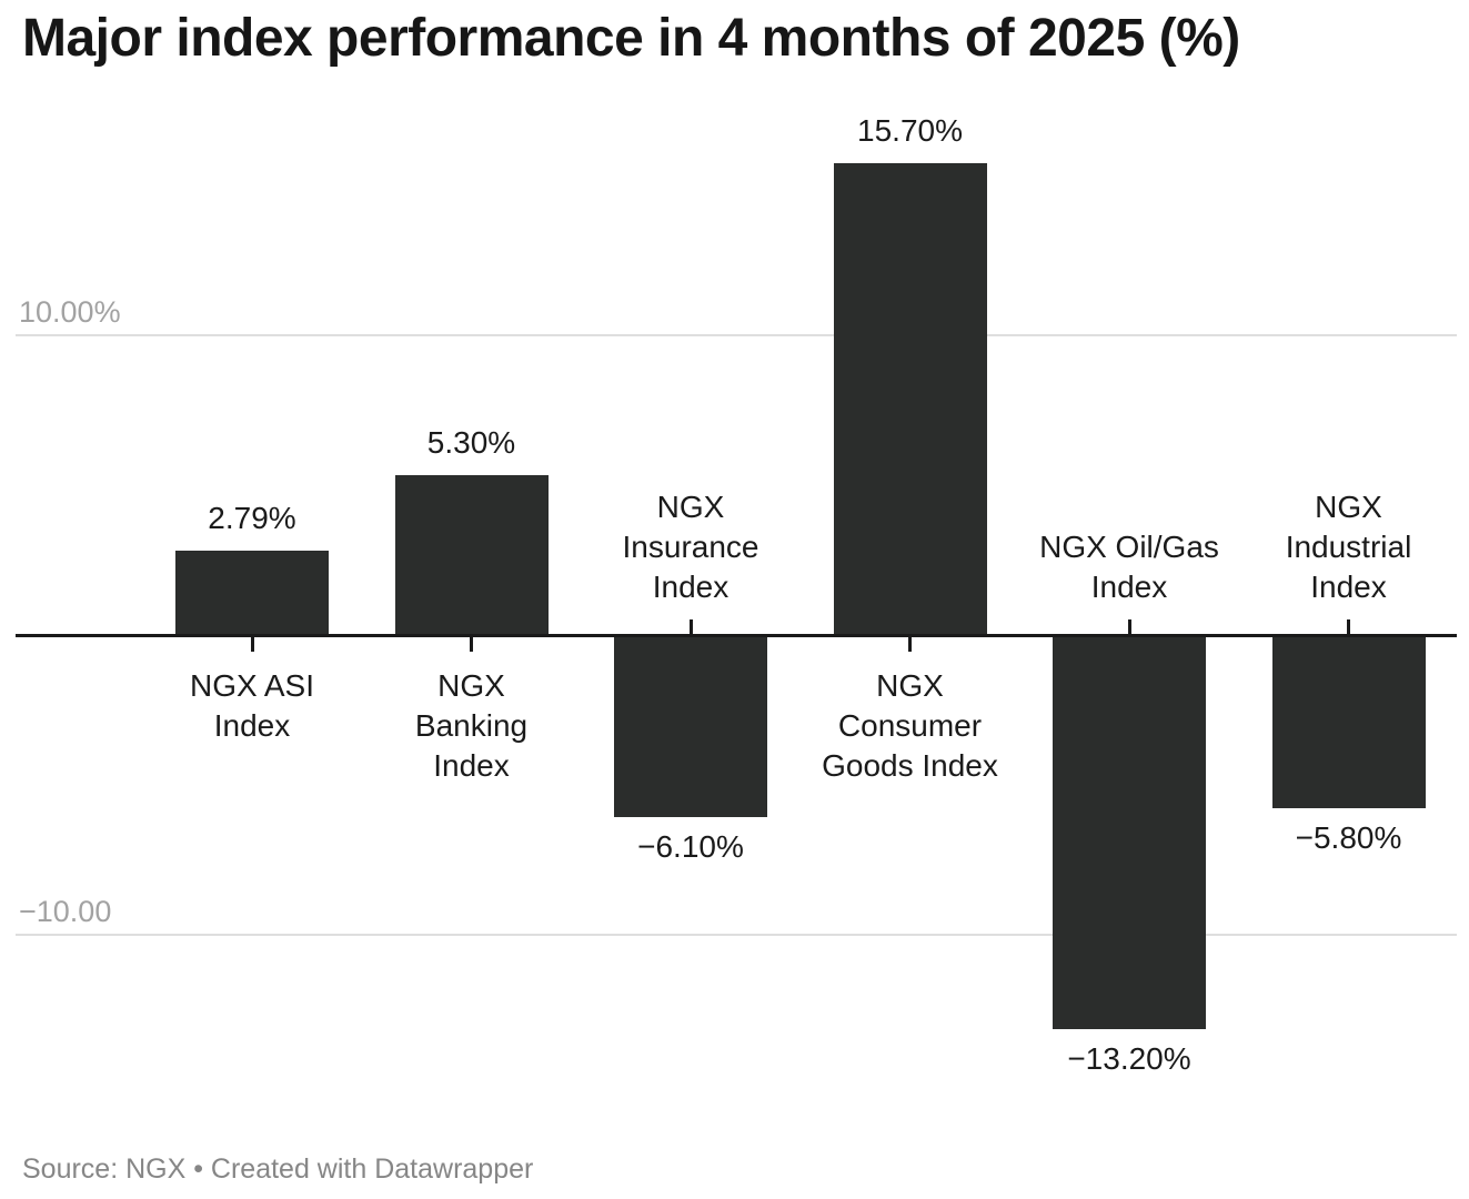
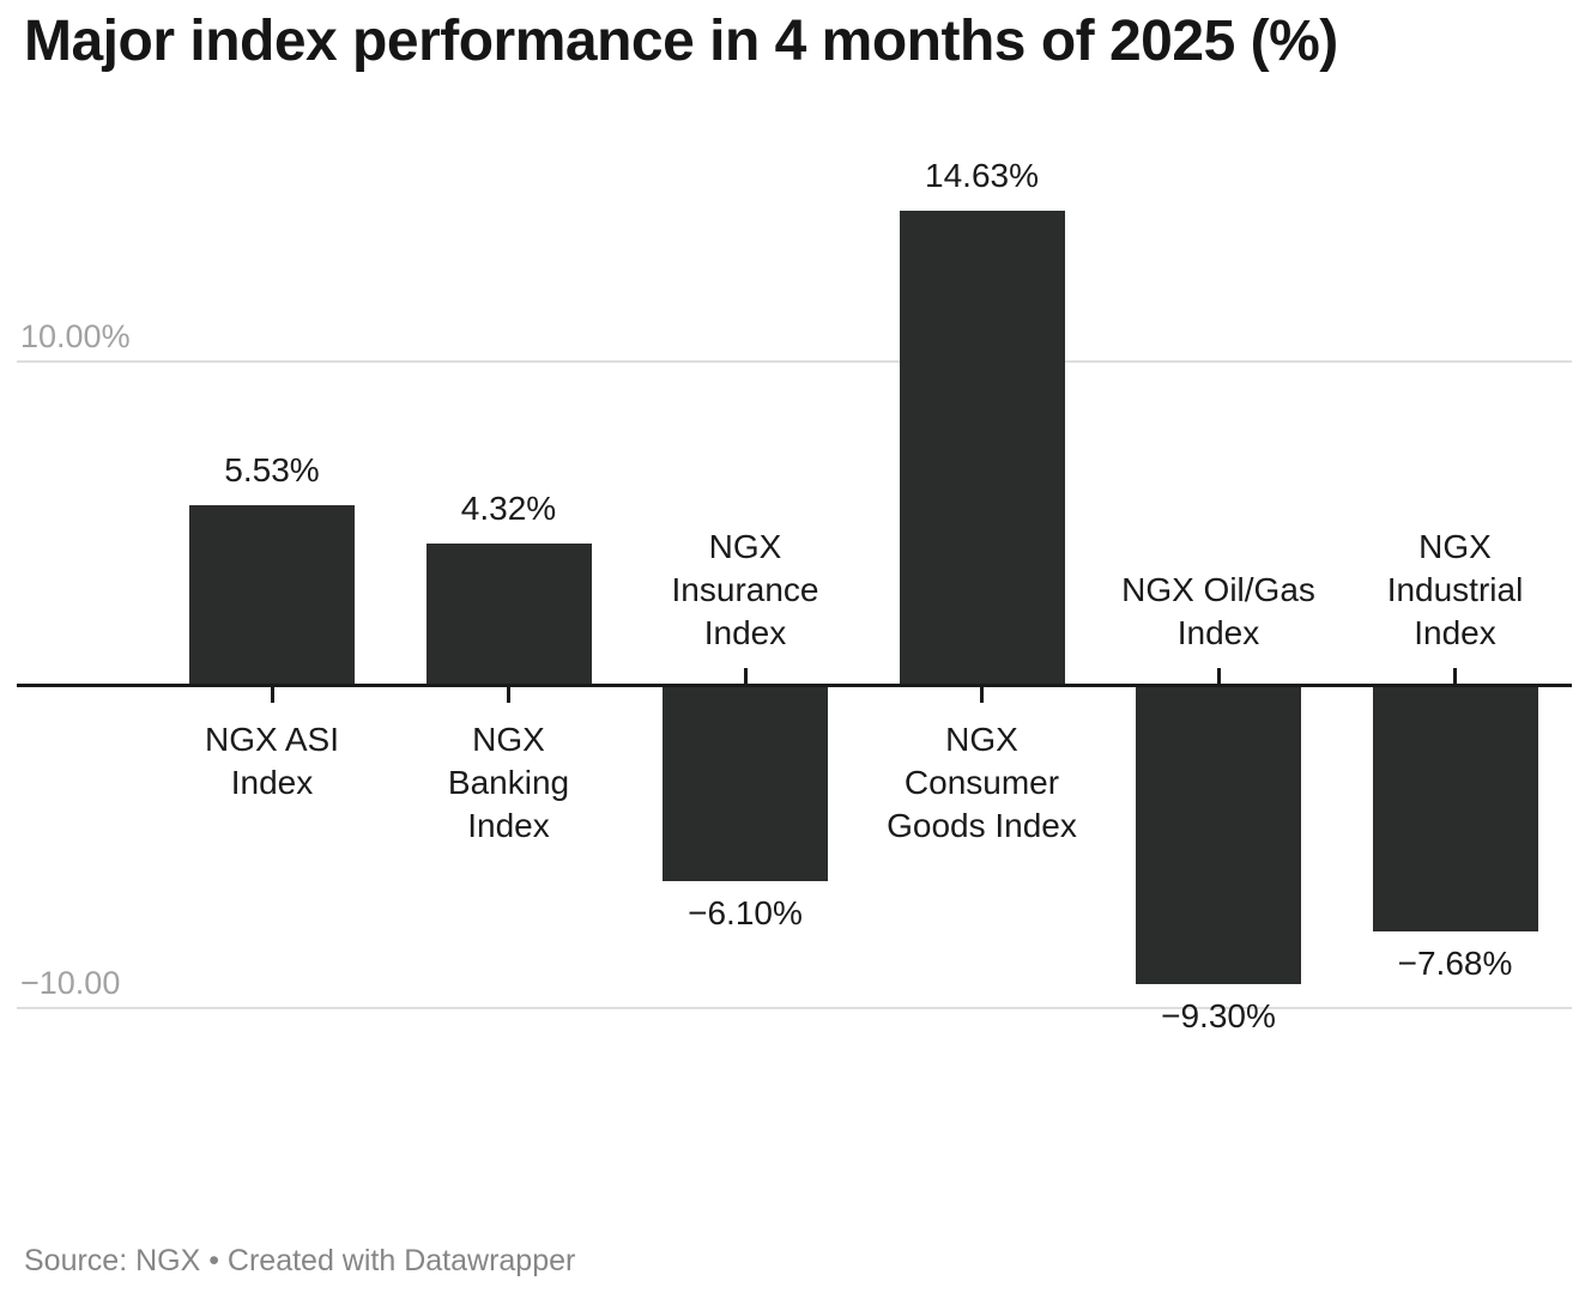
NGX ASI Index: 2.79% -> 5.53%
NGX Banking Index: 5.30% -> 4.32%
NGX Consumer Goods Index: 15.70% -> 14.63%
NGX Oil/Gas Index: −13.20% -> −9.30%
NGX Industrial Index: −5.80% -> −7.68%
